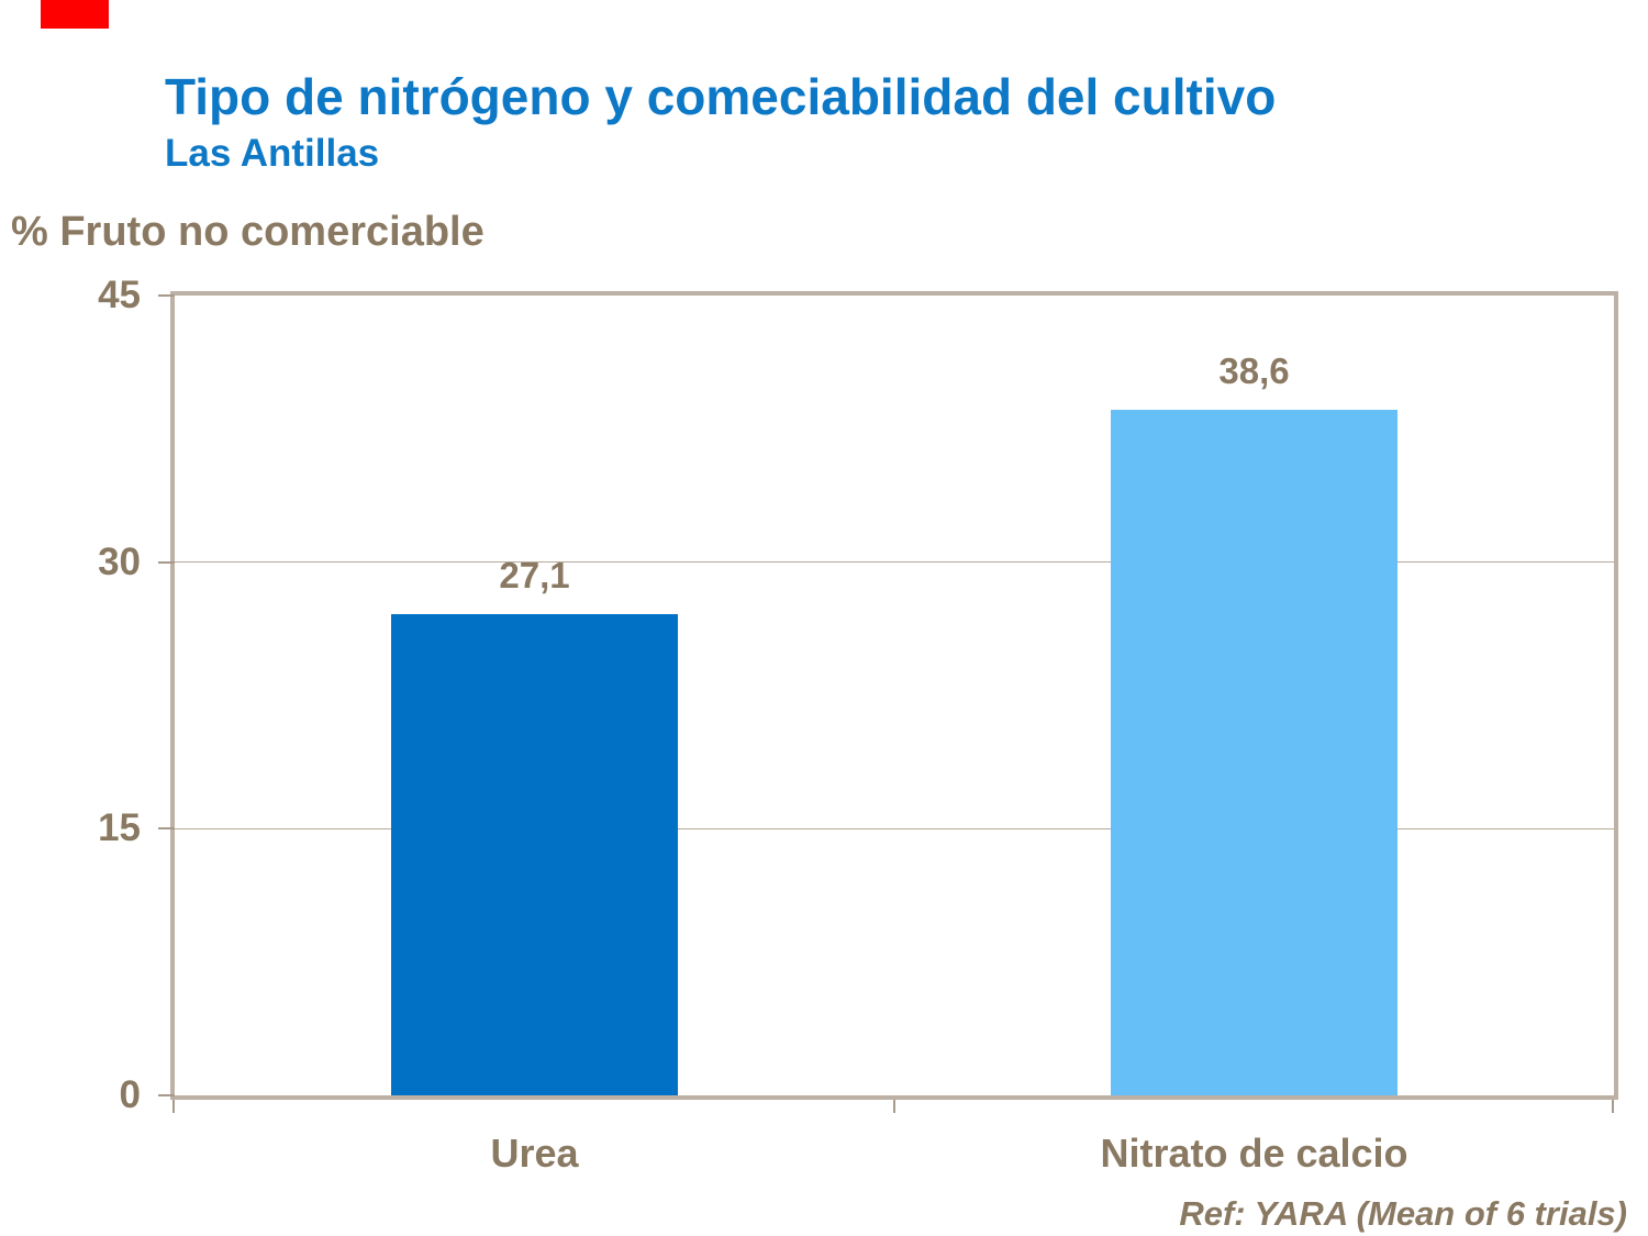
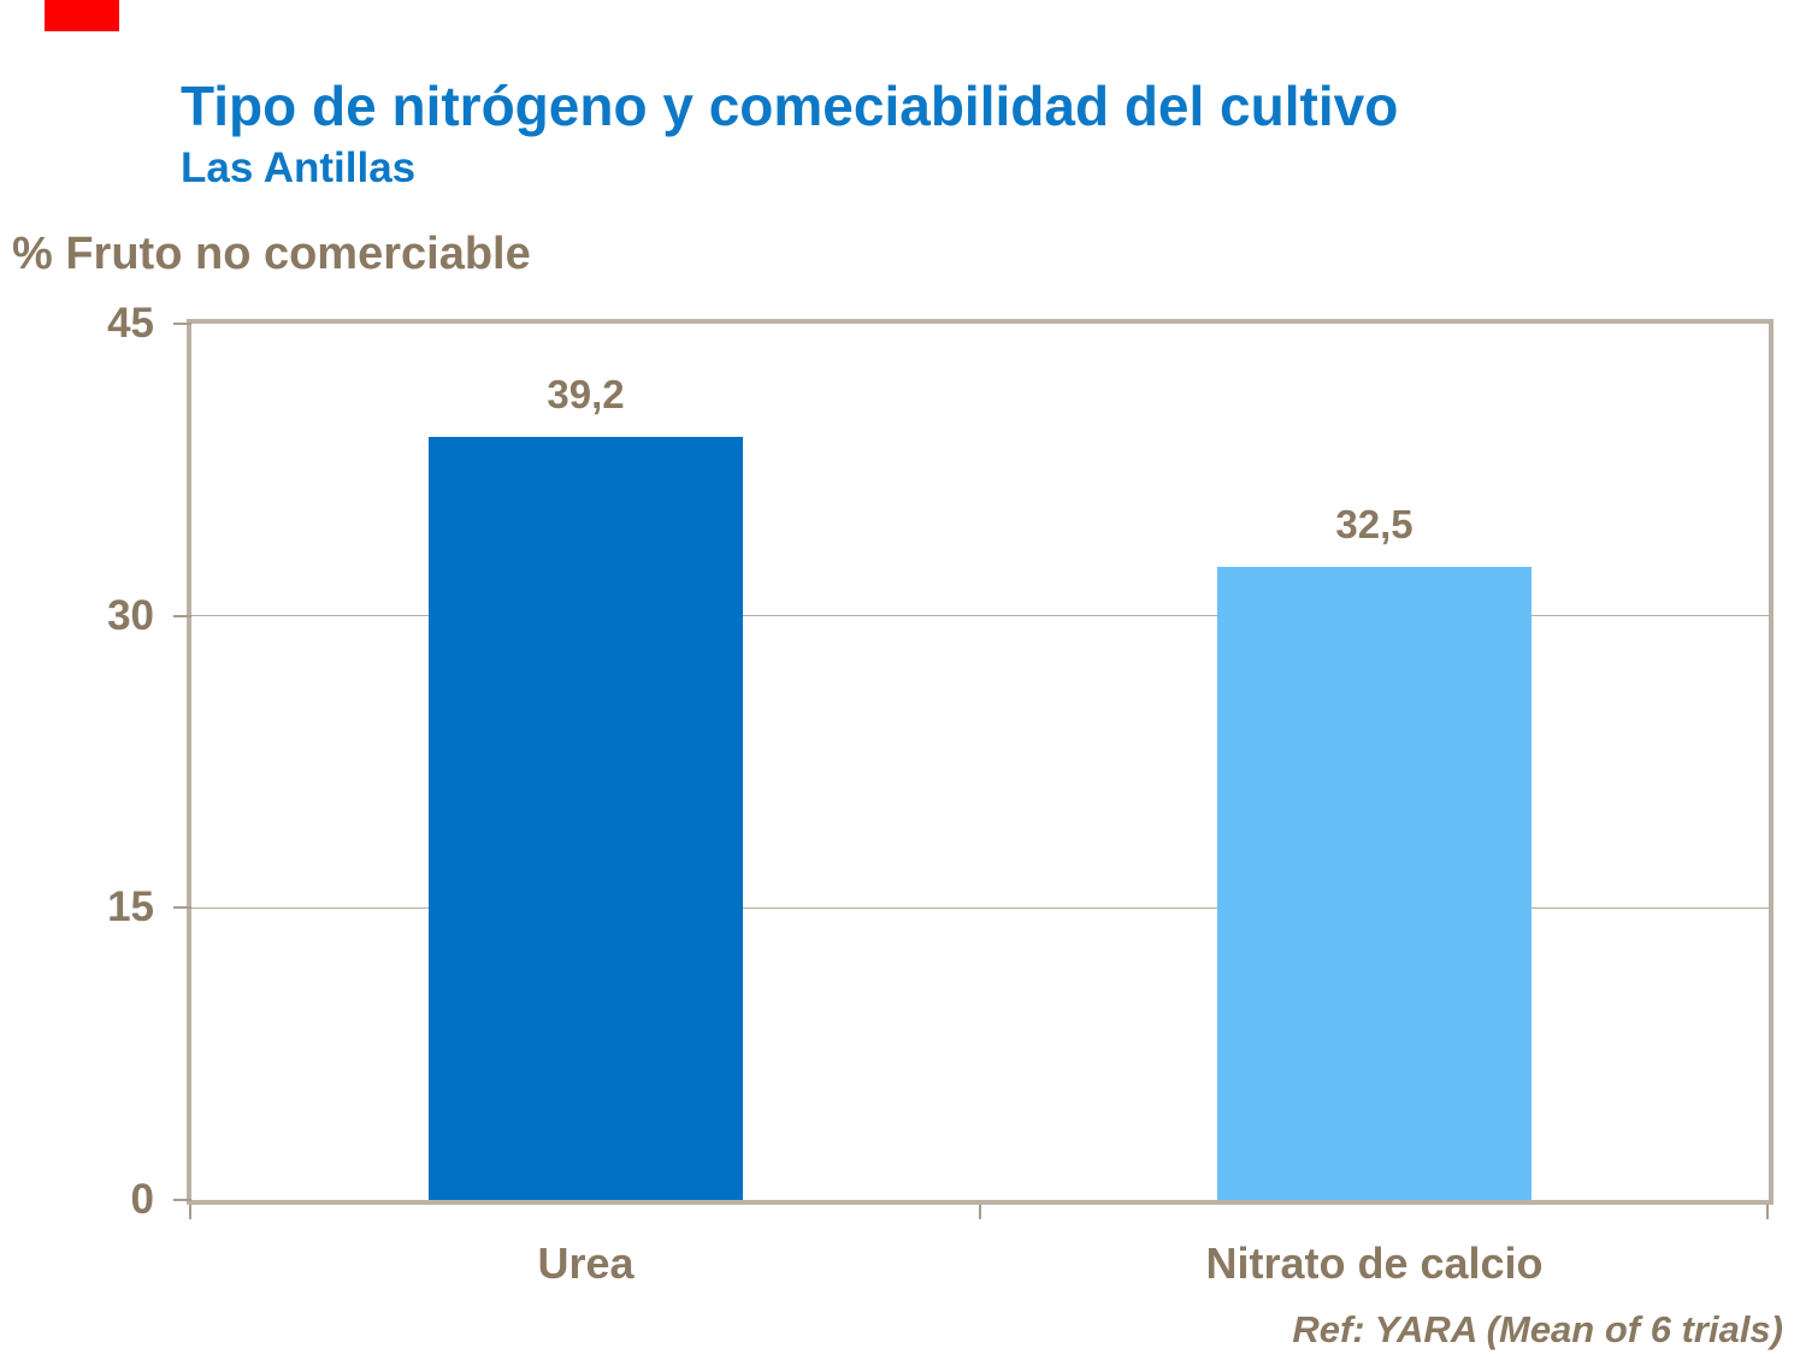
Urea: 27,1 -> 39,2
Nitrato de calcio: 38,6 -> 32,5
